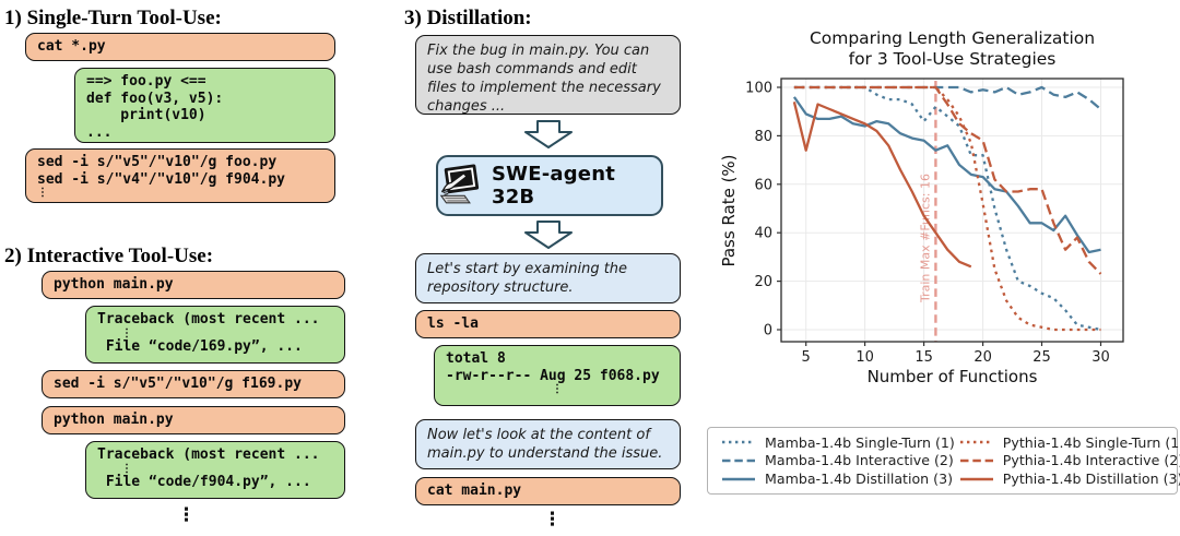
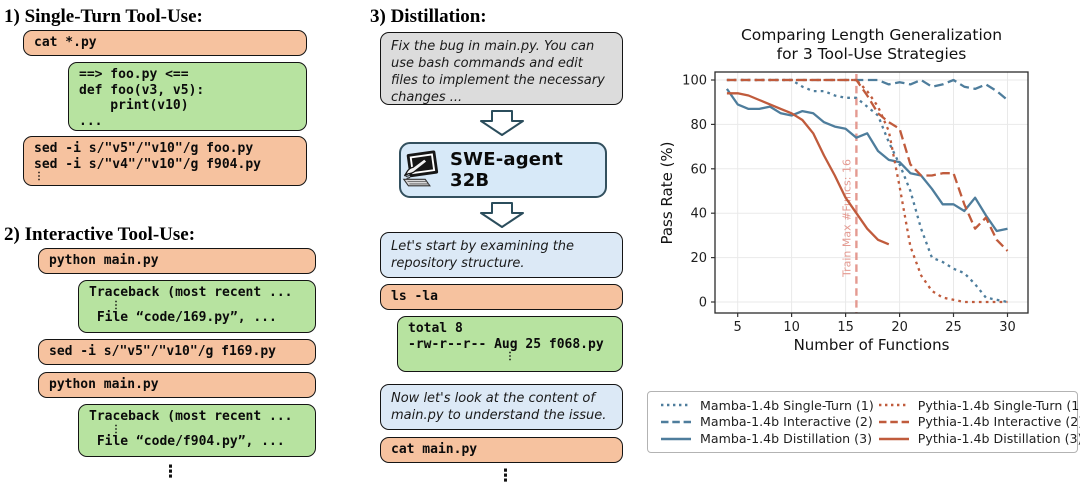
Pythia-1.4b Distillation (3)/5: 74 -> 94
Mamba-1.4b Single-Turn (1)/15: 86 -> 92
Mamba-1.4b Single-Turn (1)/20: 72 -> 62
